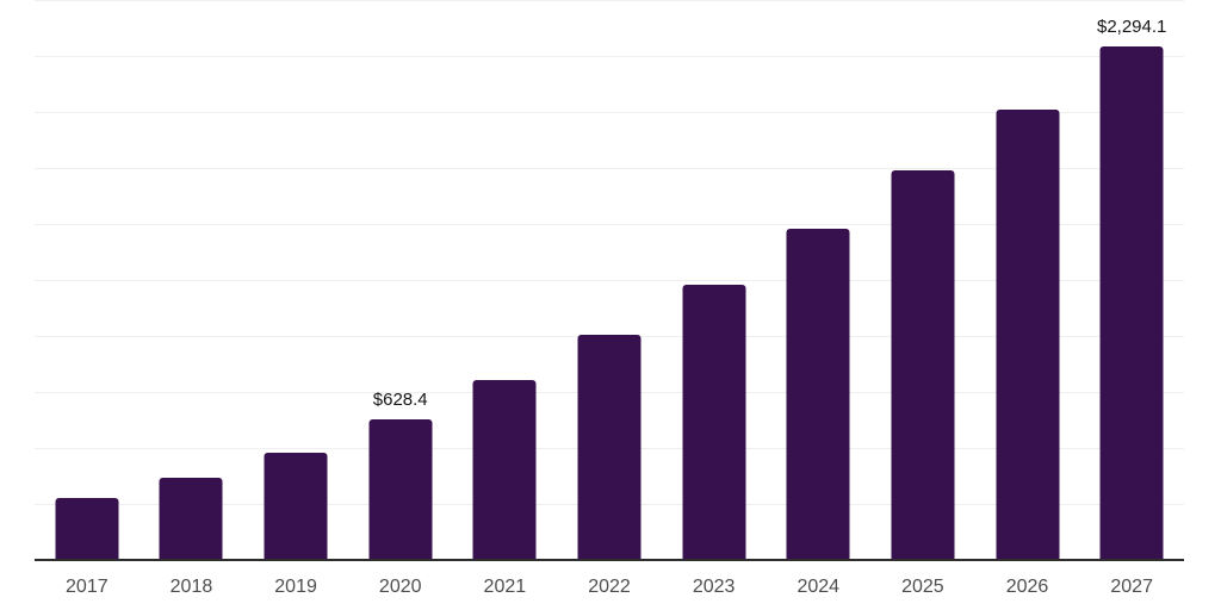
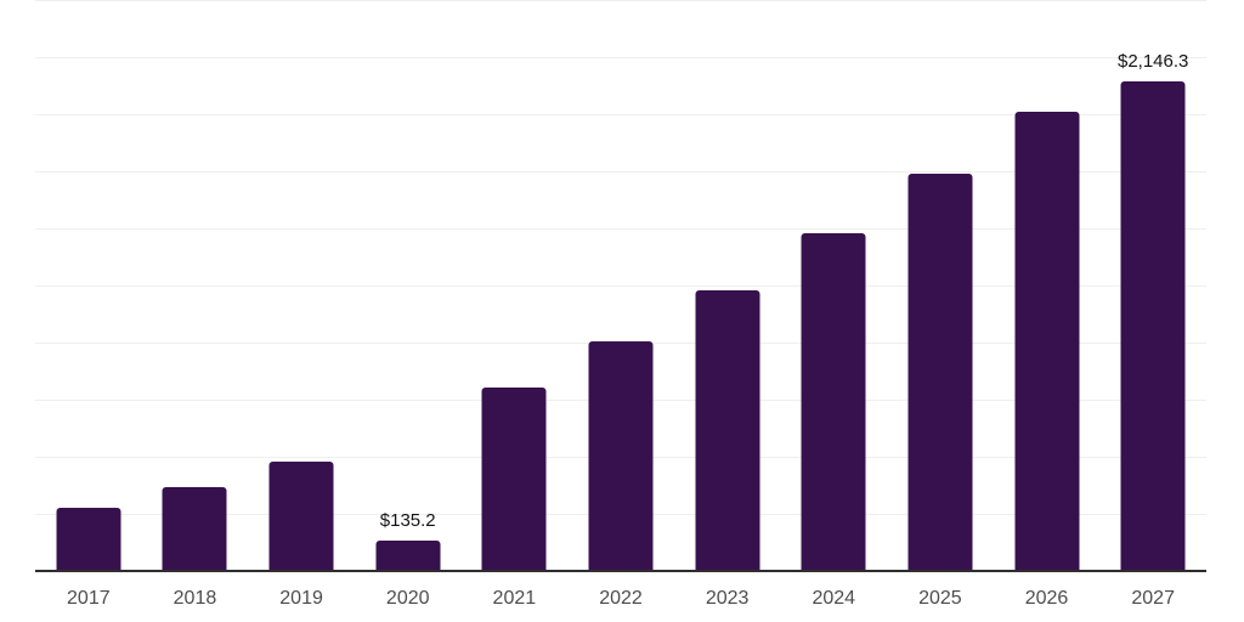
2020: $628.4 -> $135.2
2027: $2,294.1 -> $2,146.3
